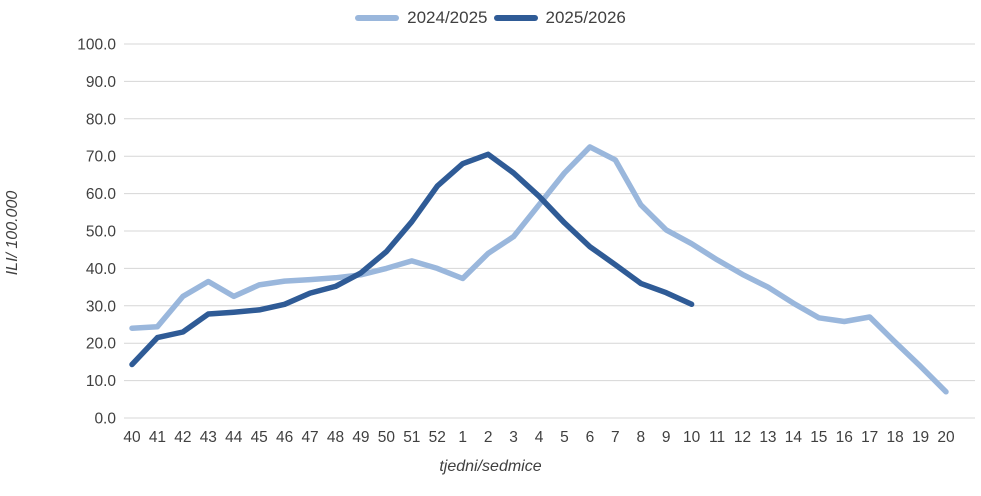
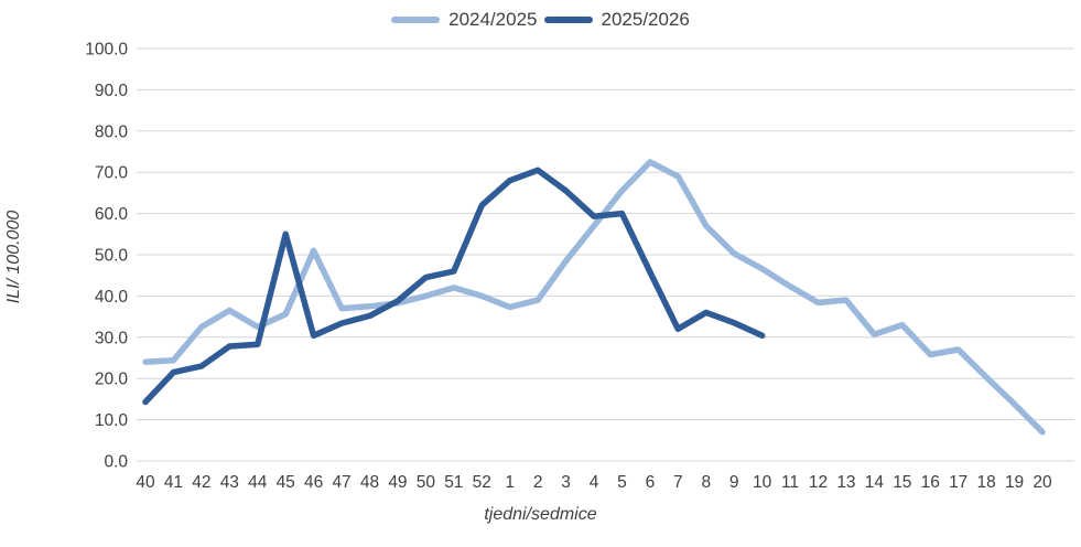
2025/2026/45: 29 -> 55
2024/2025/46: 37 -> 51
2025/2026/51: 52 -> 46
2024/2025/2: 44 -> 39
2025/2026/5: 52 -> 60
2025/2026/7: 41 -> 32
2024/2025/13: 35 -> 39
2024/2025/15: 27 -> 33
